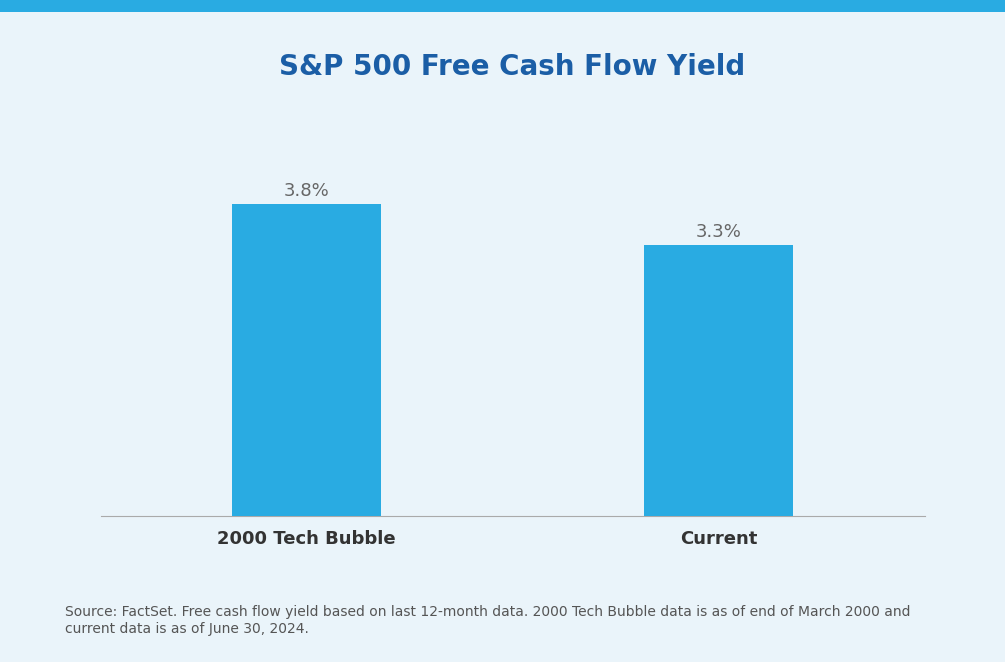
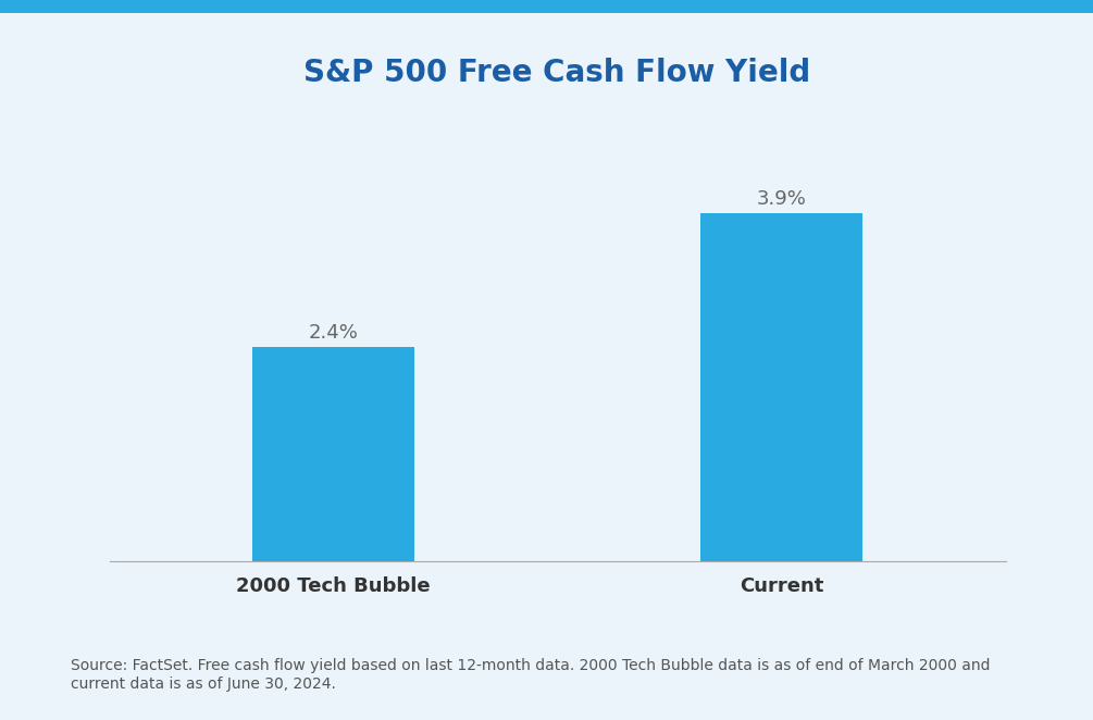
2000 Tech Bubble: 3.8% -> 2.4%
Current: 3.3% -> 3.9%
